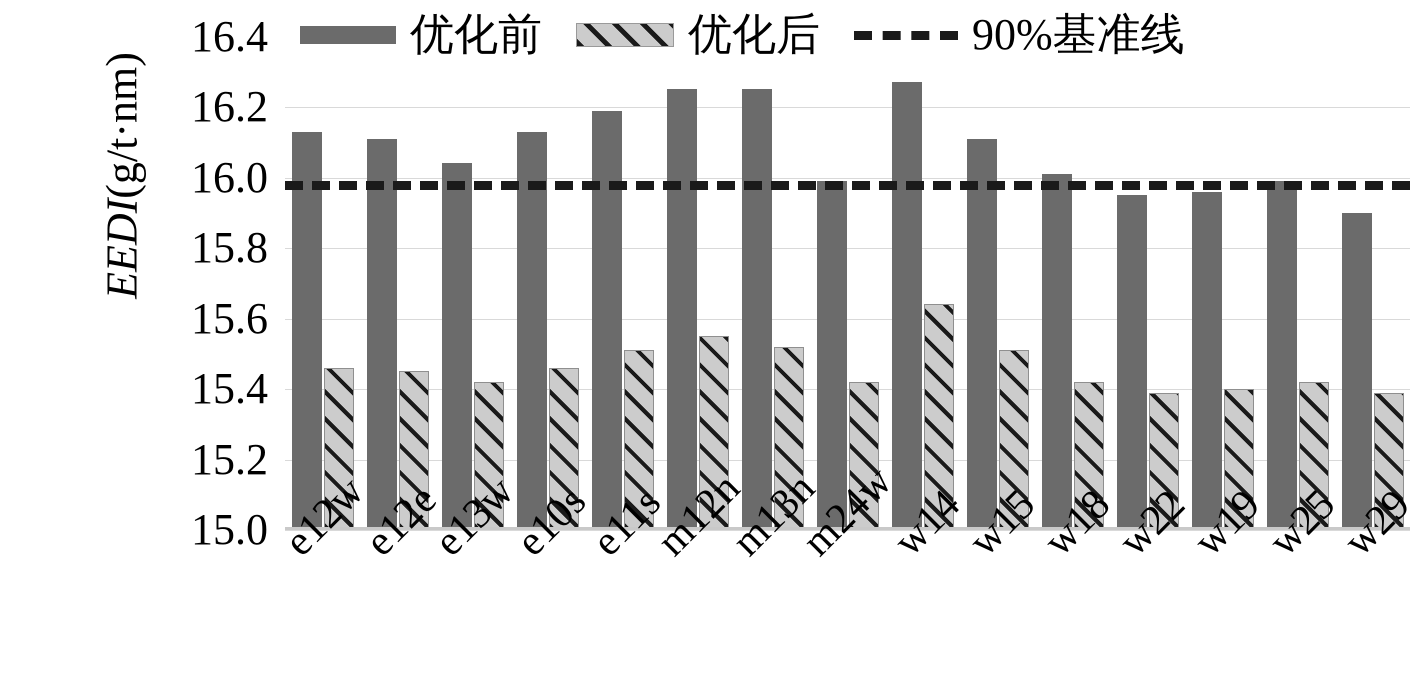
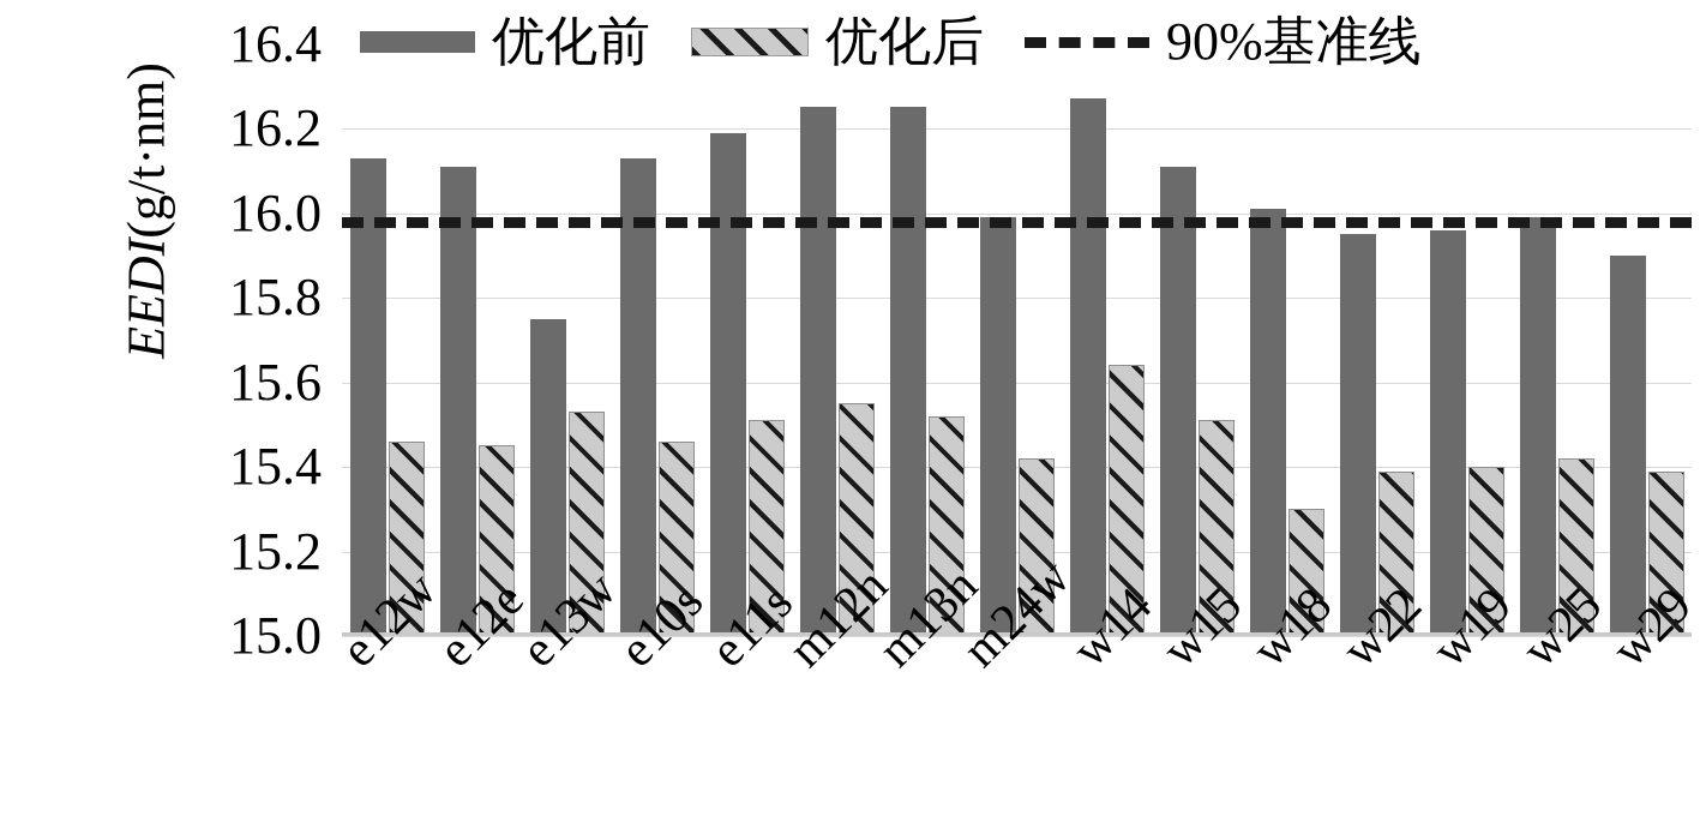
优化前/e13w: 16.04 -> 15.75
优化后/e13w: 15.42 -> 15.53
优化后/w18: 15.42 -> 15.30
